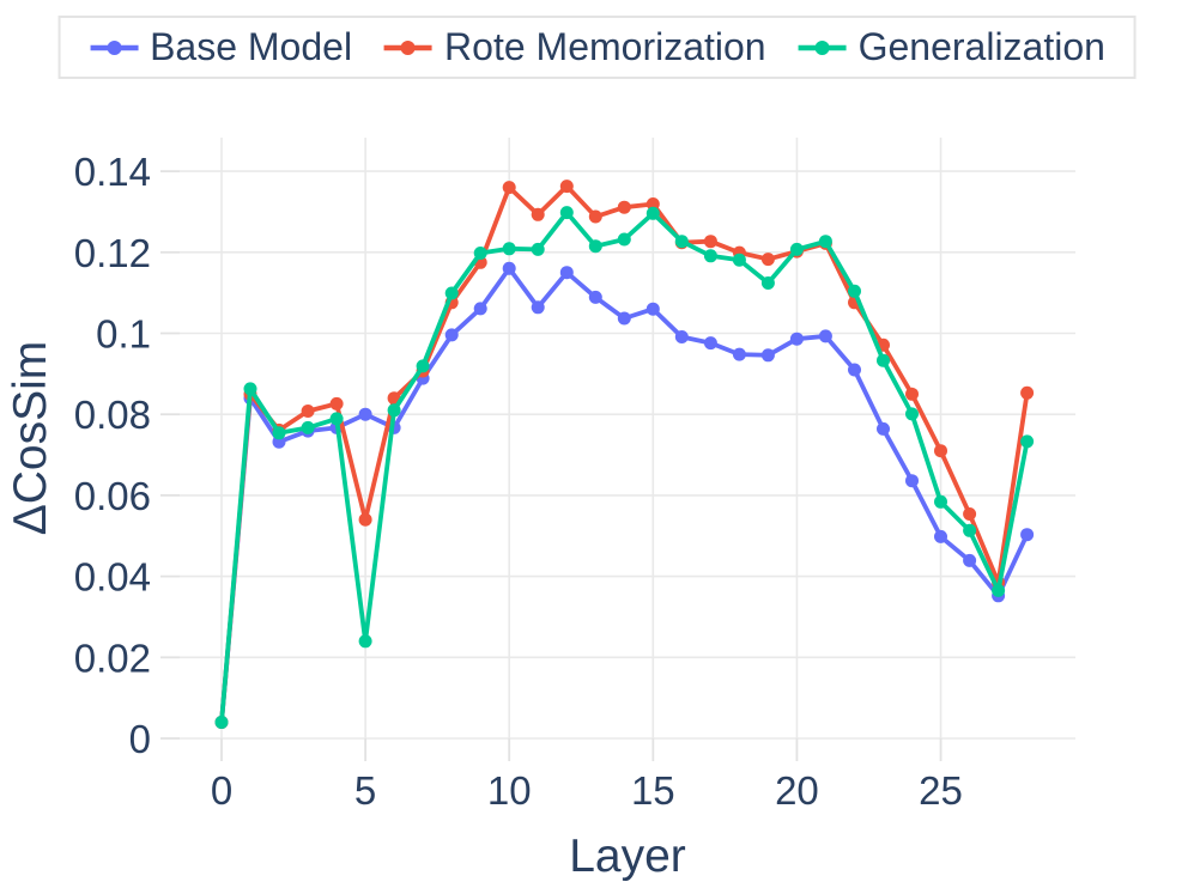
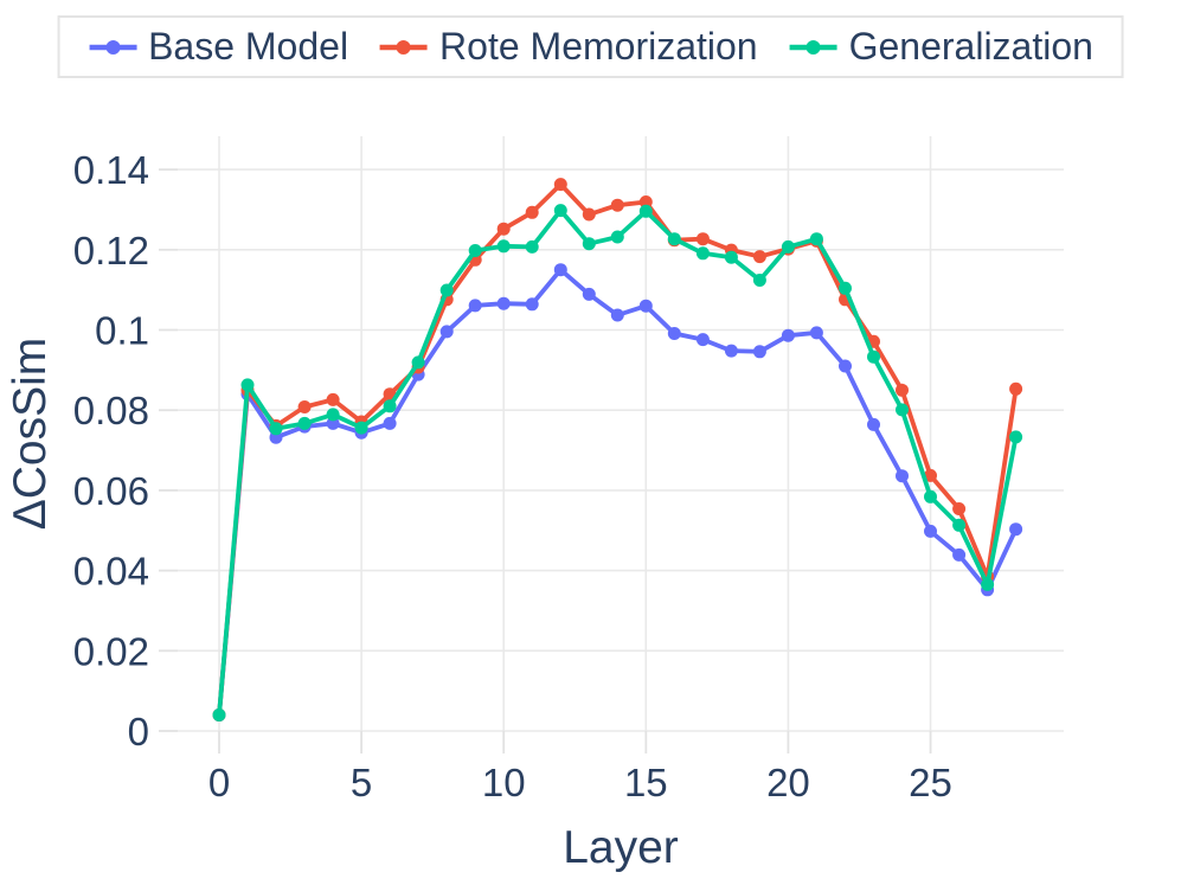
Base Model/5: 0.080 -> 0.074
Rote Memorization/5: 0.054 -> 0.077
Generalization/5: 0.024 -> 0.076
Base Model/10: 0.116 -> 0.107
Rote Memorization/10: 0.136 -> 0.125
Rote Memorization/25: 0.071 -> 0.064
